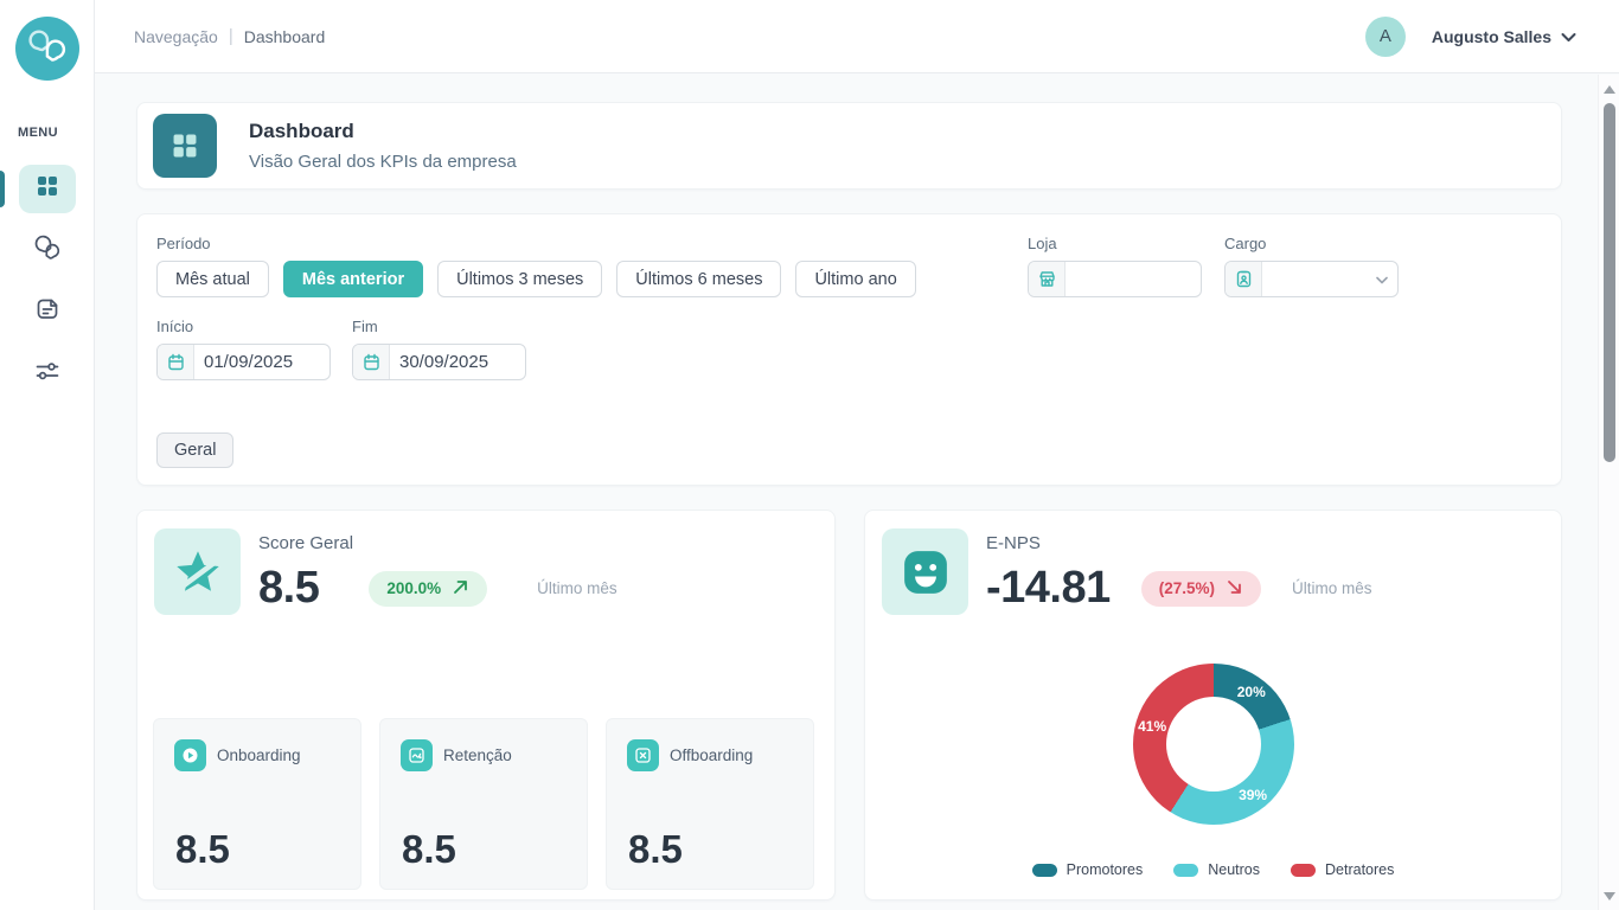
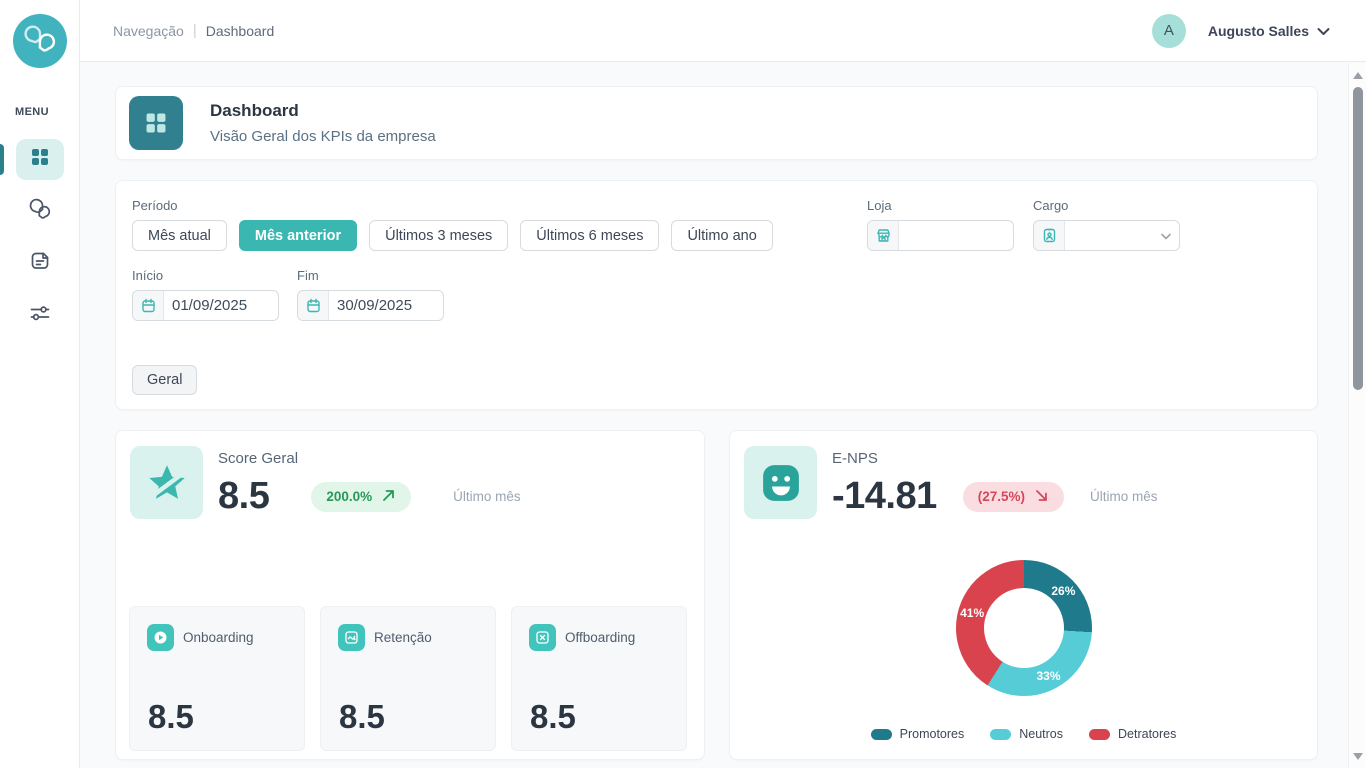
Promotores: 20% -> 26%
Neutros: 39% -> 33%
